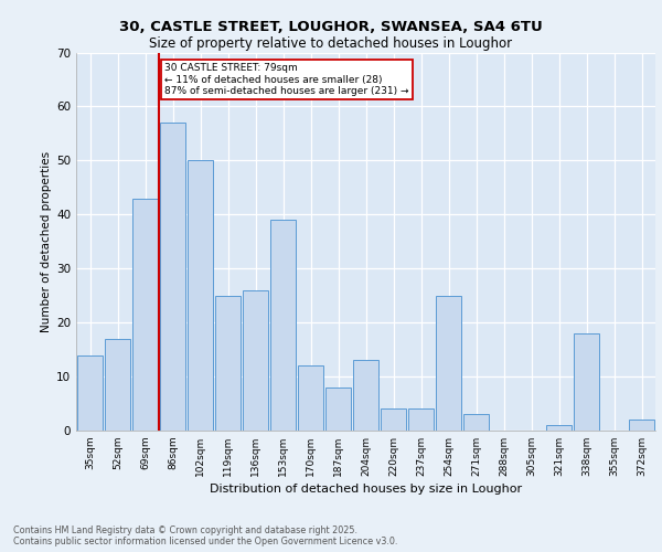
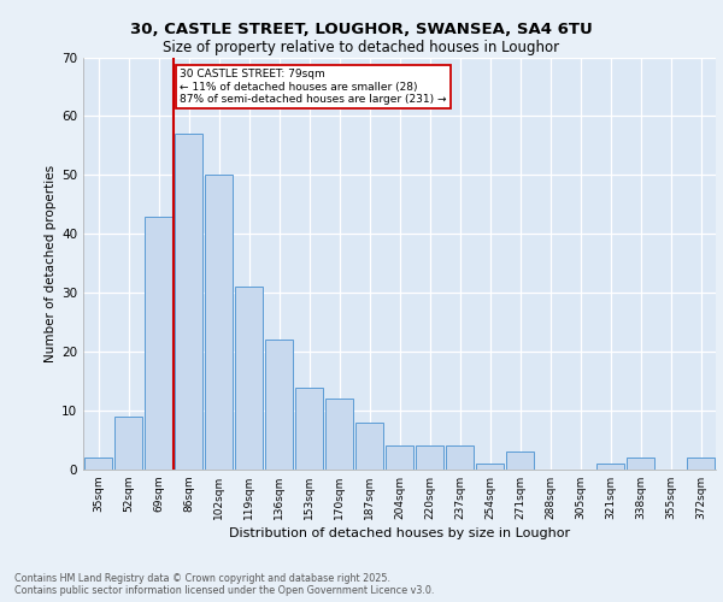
35sqm: 14 -> 2
52sqm: 17 -> 9
119sqm: 25 -> 31
136sqm: 26 -> 22
153sqm: 39 -> 14
204sqm: 13 -> 4
254sqm: 25 -> 1
338sqm: 18 -> 2
